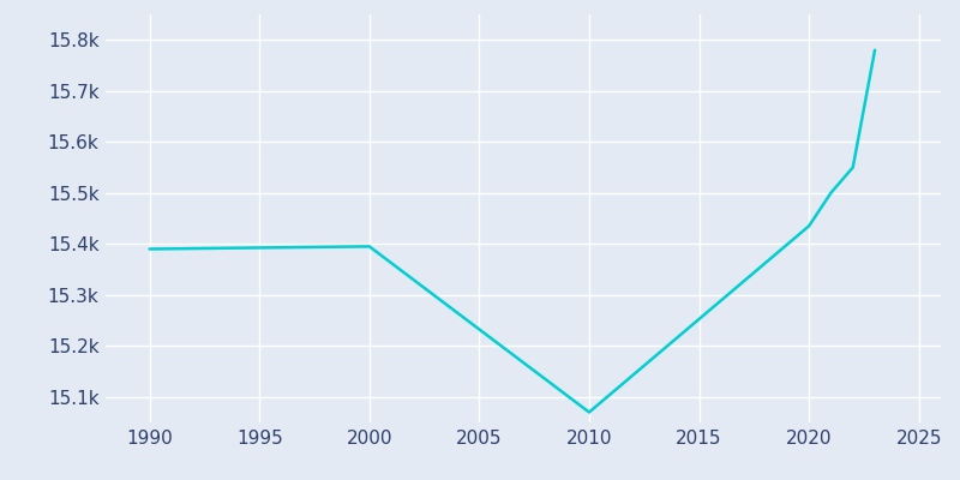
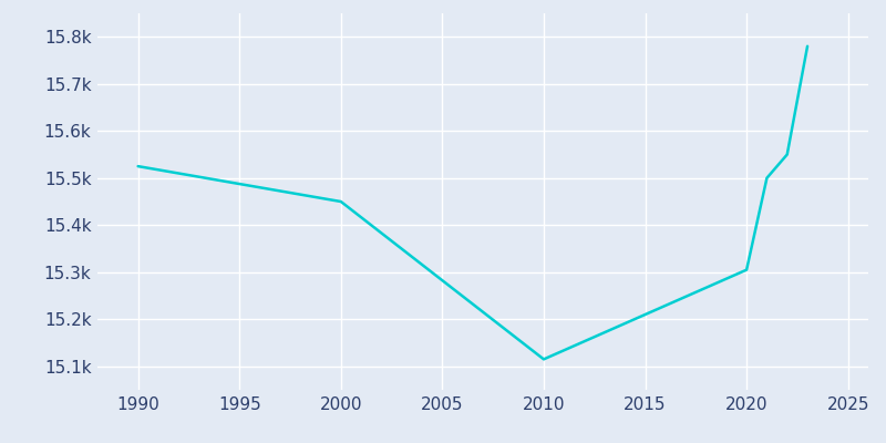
1990: 15.390k -> 15.525k
2000: 15.395k -> 15.450k
2010: 15.070k -> 15.115k
2020: 15.435k -> 15.305k
